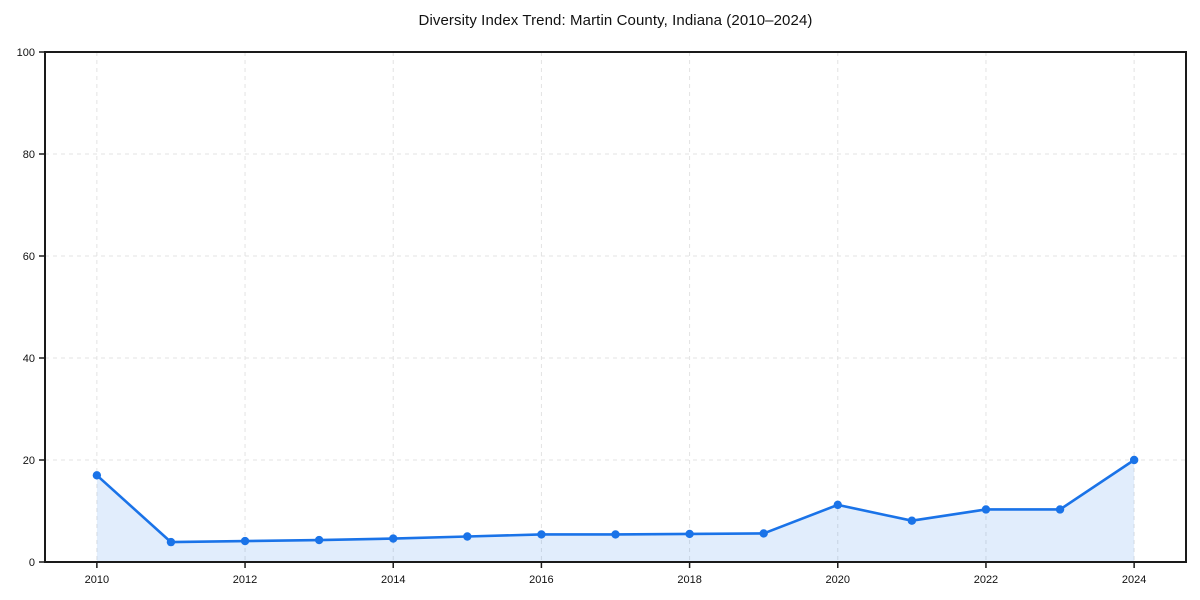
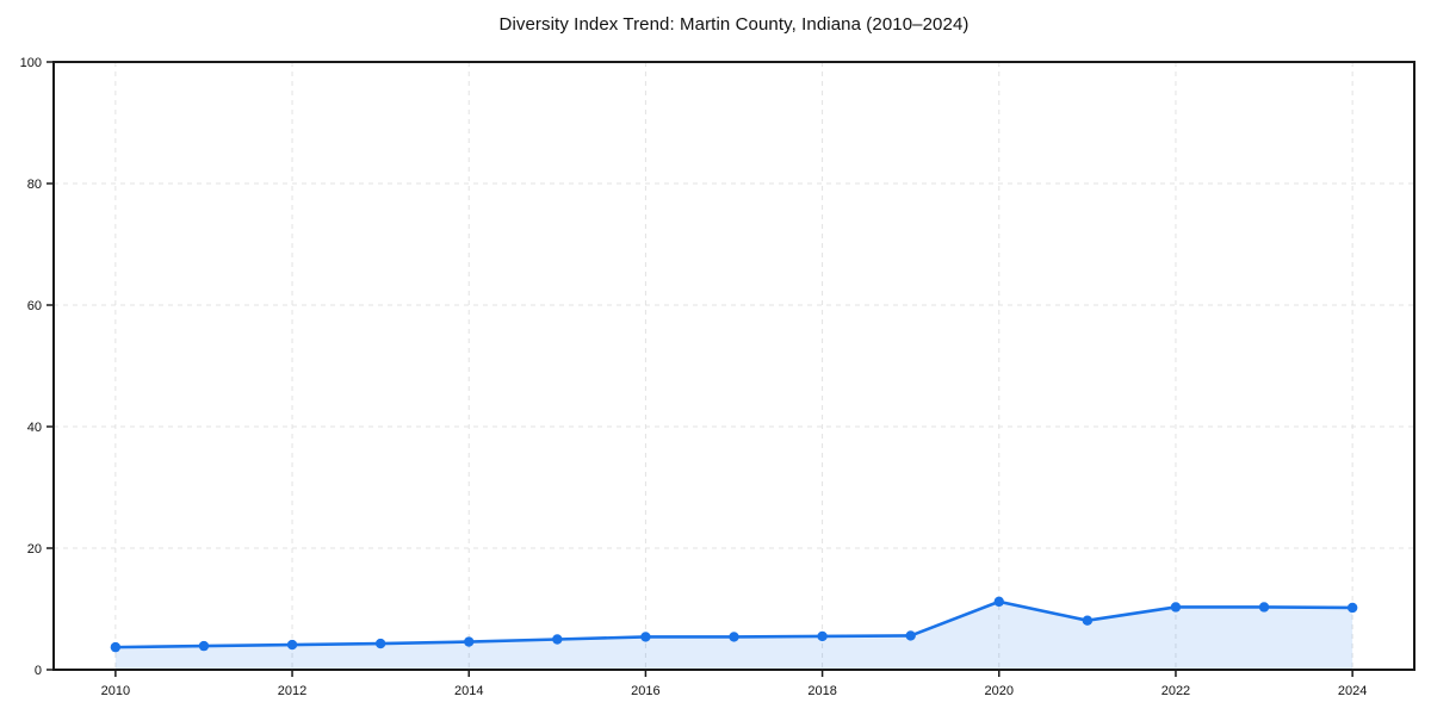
2010: 17 -> 4
2024: 20 -> 10
